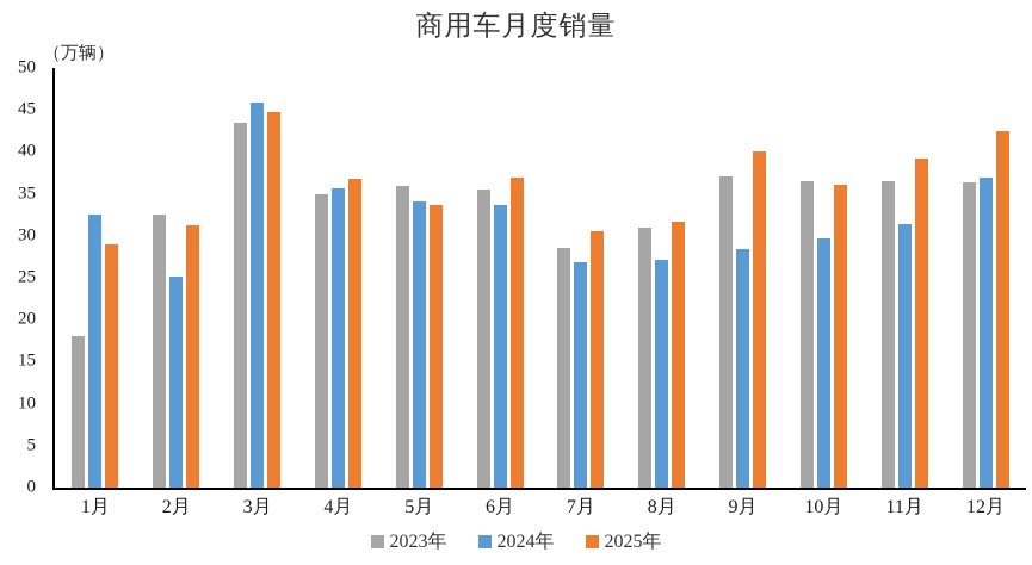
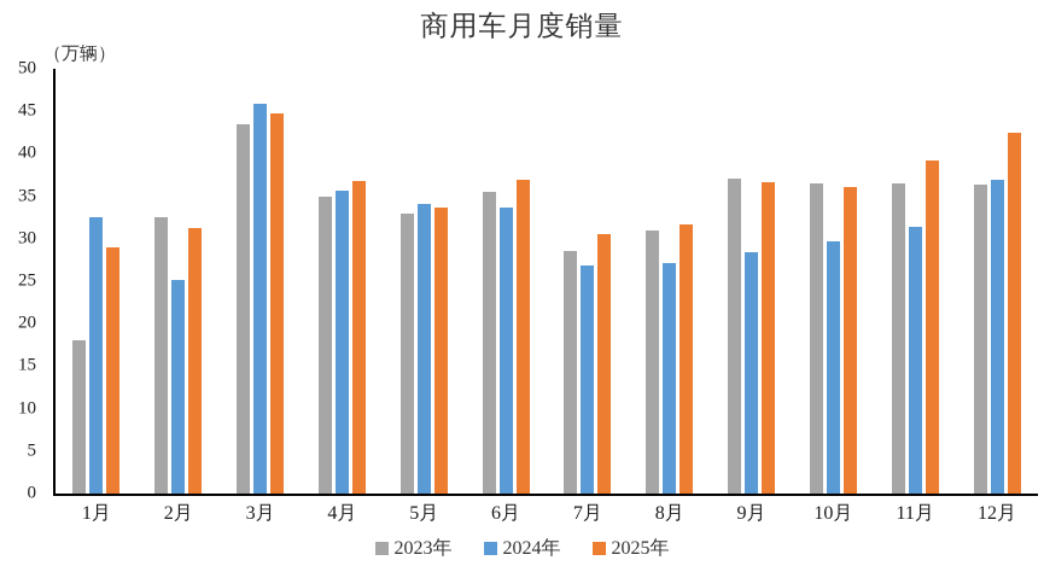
2023年/5月: 36 -> 33
2025年/9月: 40 -> 37
